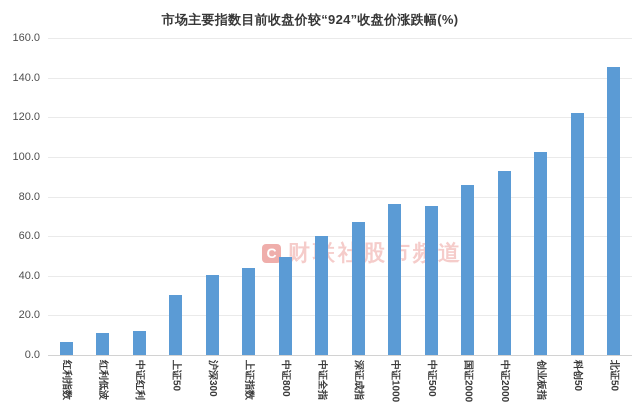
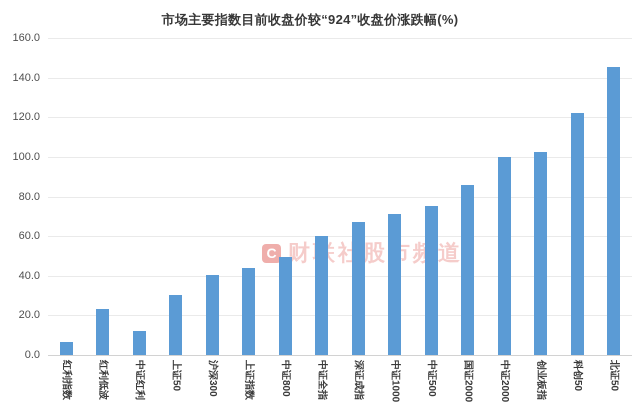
红利低波: 11 -> 23
中证1000: 76 -> 71
中证2000: 93 -> 100
